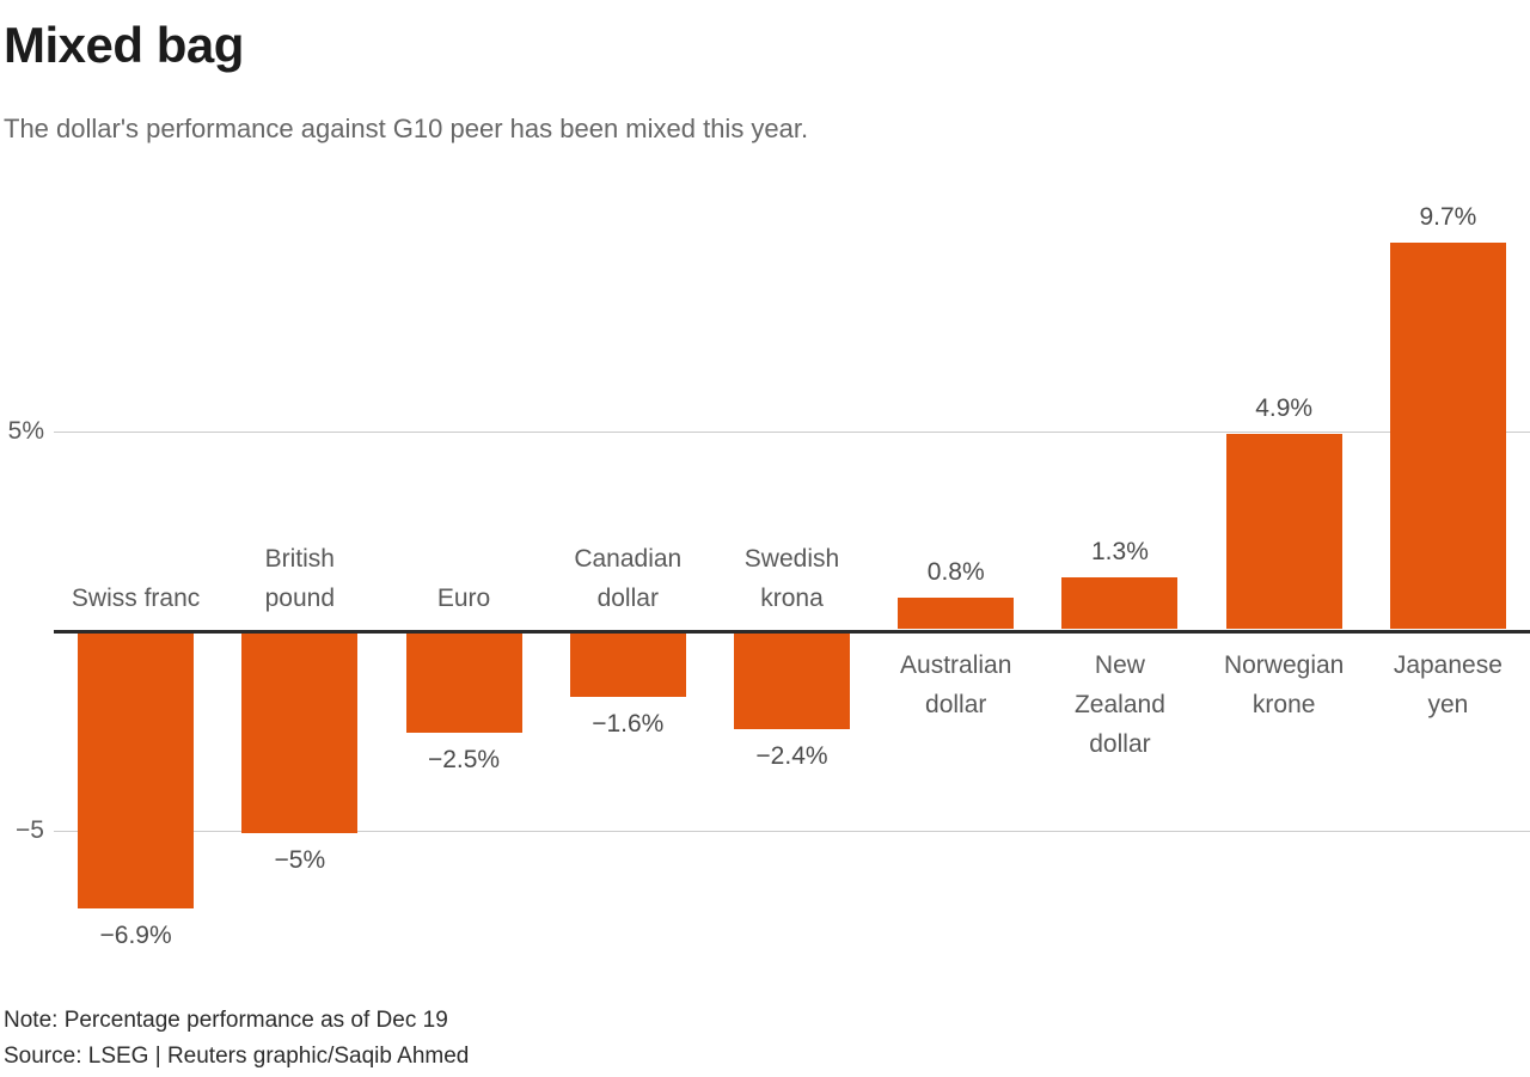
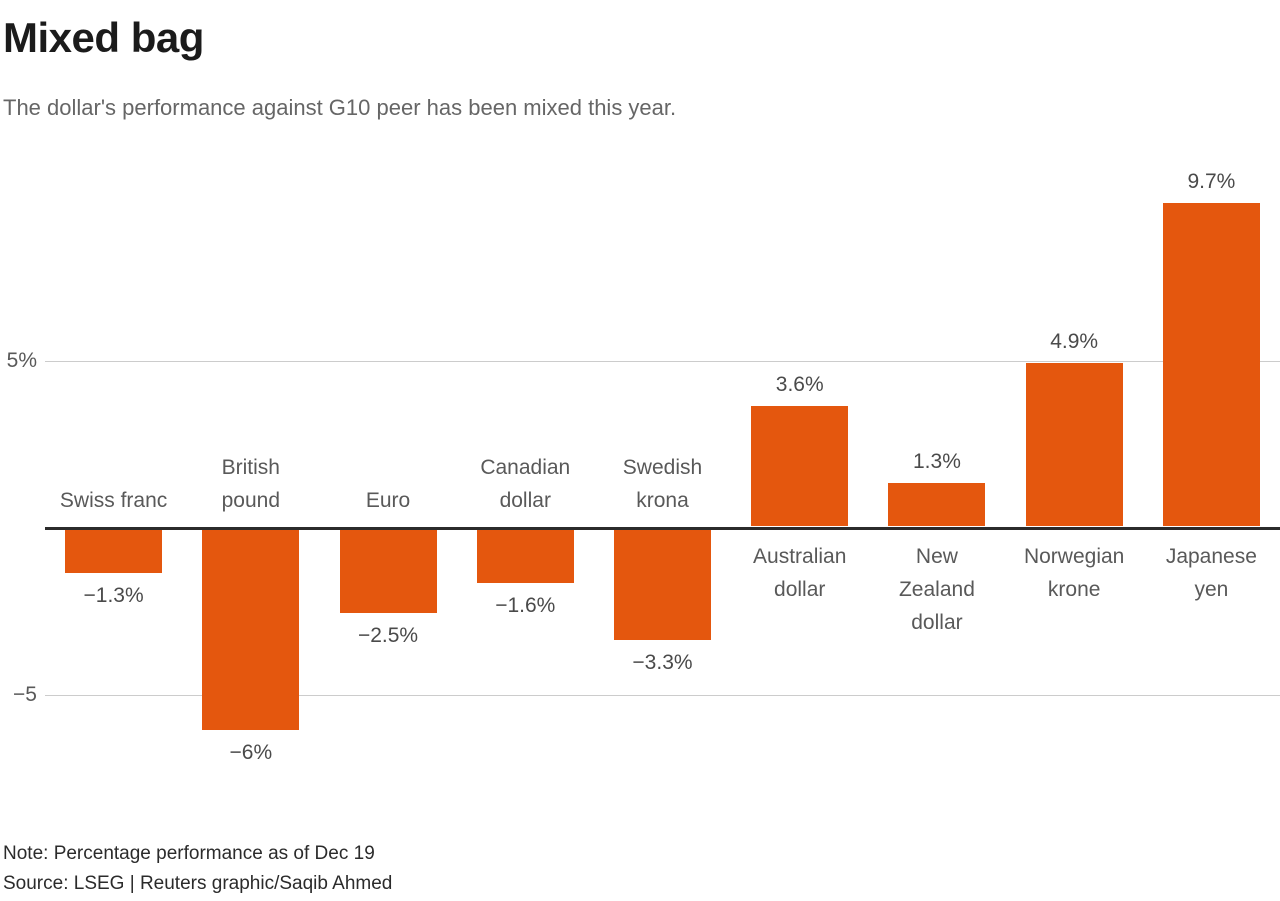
Swiss franc: −6.9% -> −1.3%
British pound: −5% -> −6%
Swedish krona: −2.4% -> −3.3%
Australian dollar: 0.8% -> 3.6%
